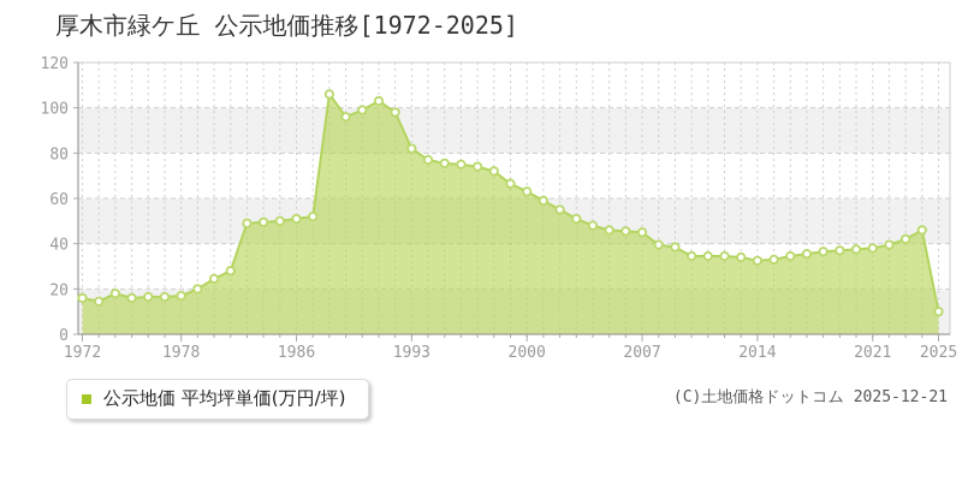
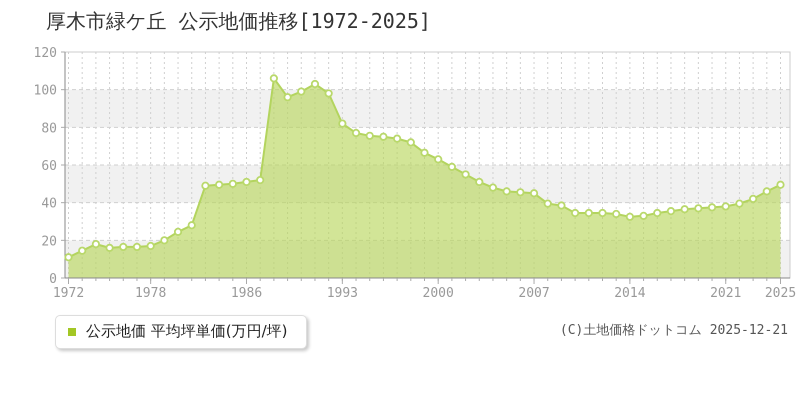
1972: 16 -> 11
2025: 10 -> 50
